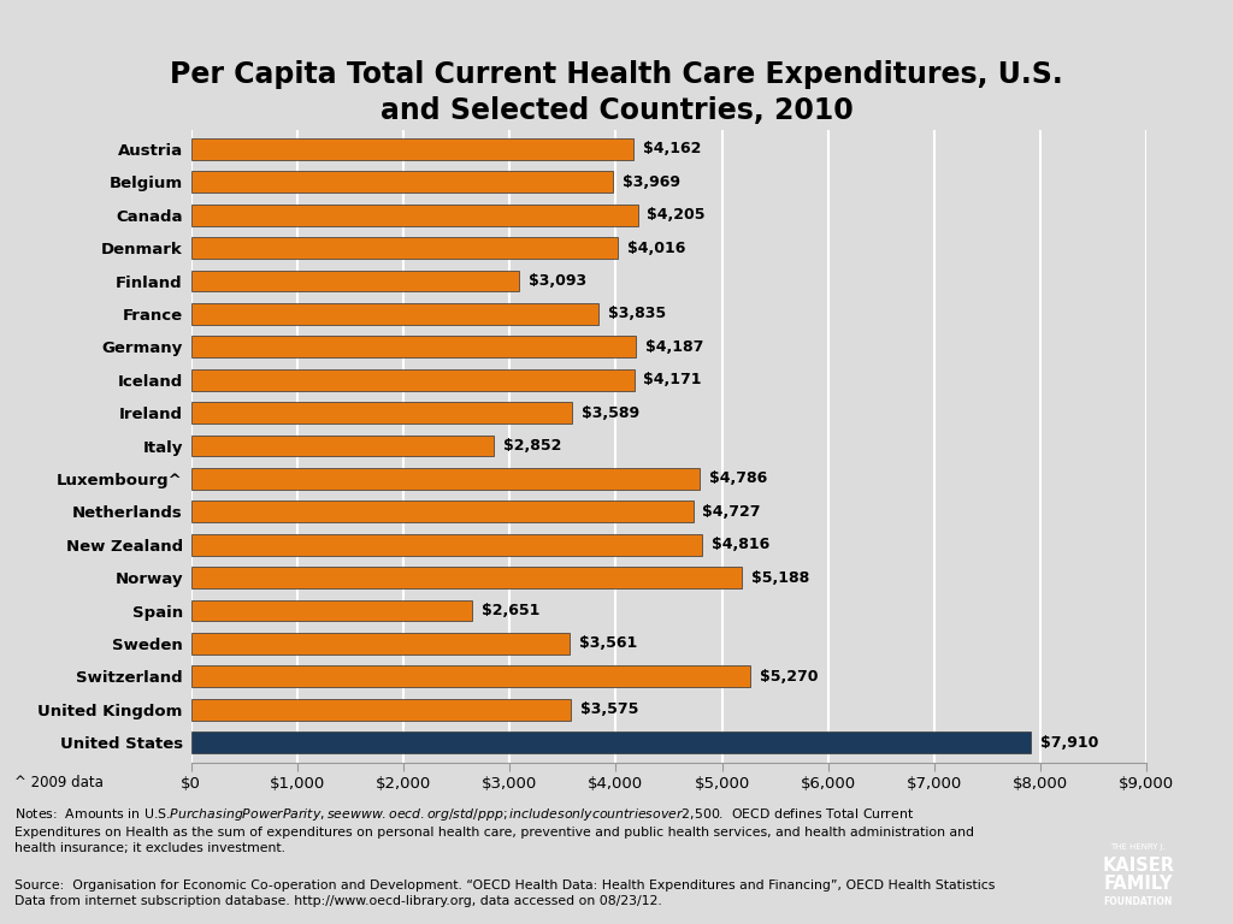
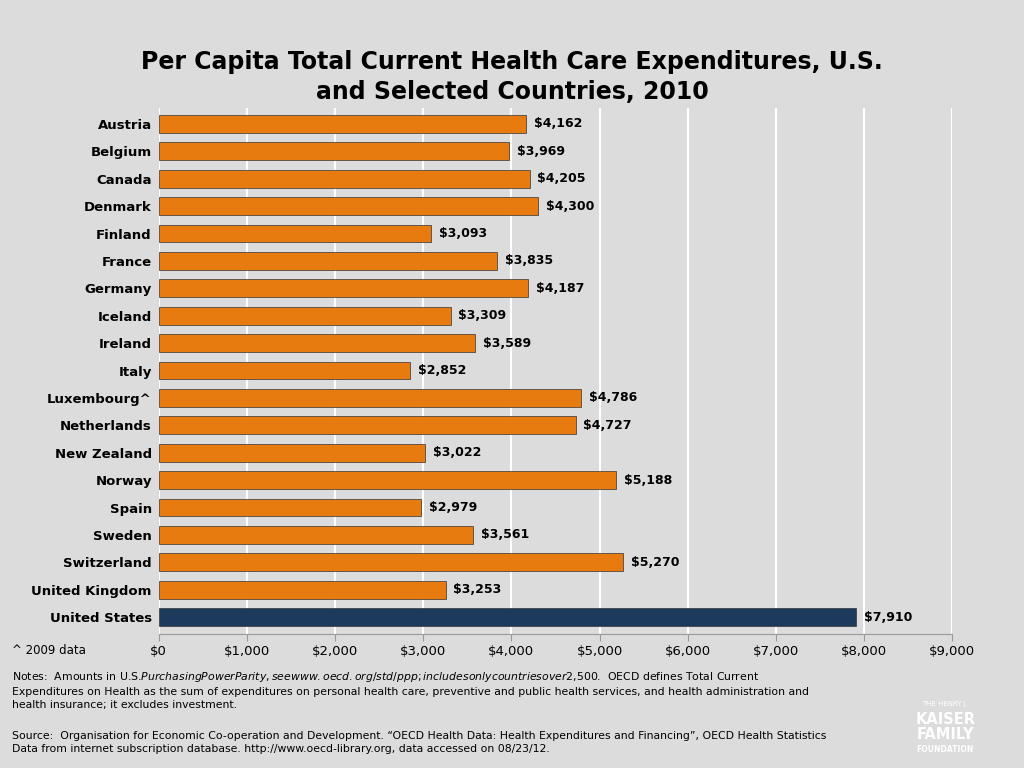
Denmark: $4,016 -> $4,300
Iceland: $4,171 -> $3,309
New Zealand: $4,816 -> $3,022
Spain: $2,651 -> $2,979
United Kingdom: $3,575 -> $3,253
